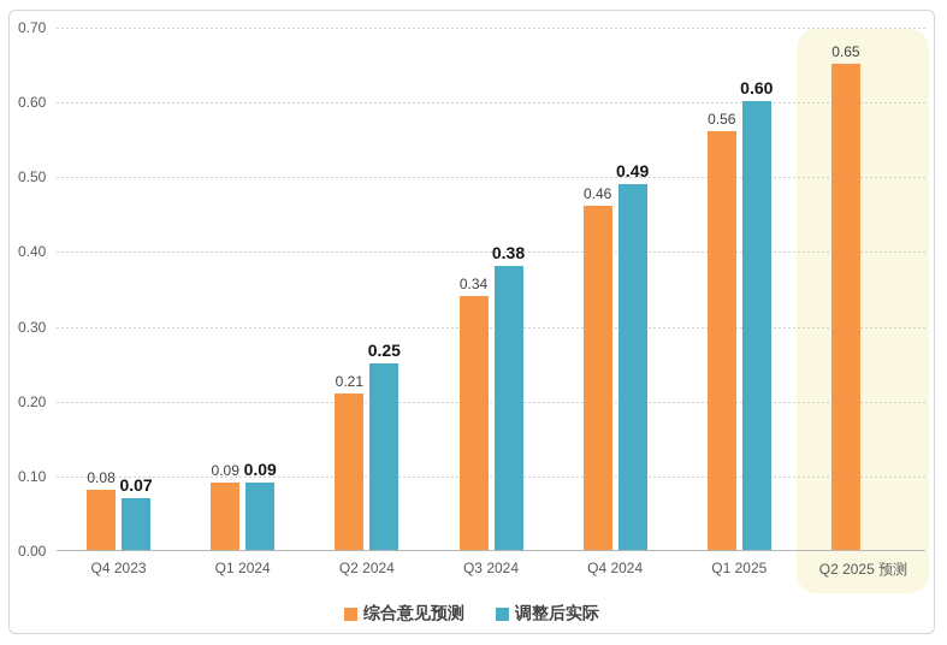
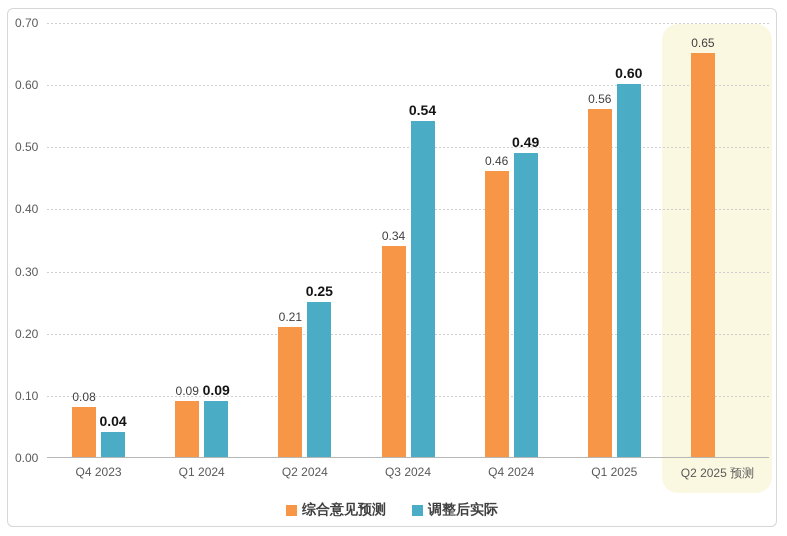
调整后实际/Q4 2023: 0.07 -> 0.04
调整后实际/Q3 2024: 0.38 -> 0.54
